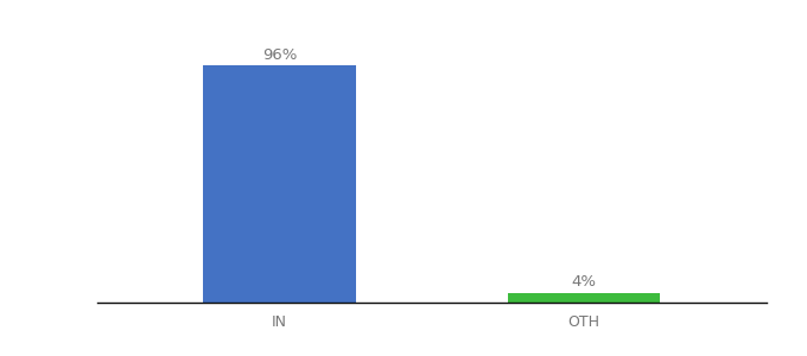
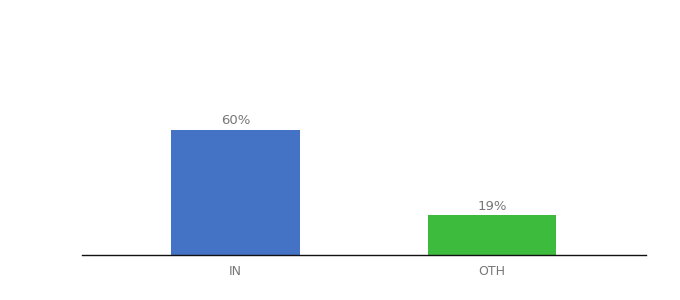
IN: 96% -> 60%
OTH: 4% -> 19%
